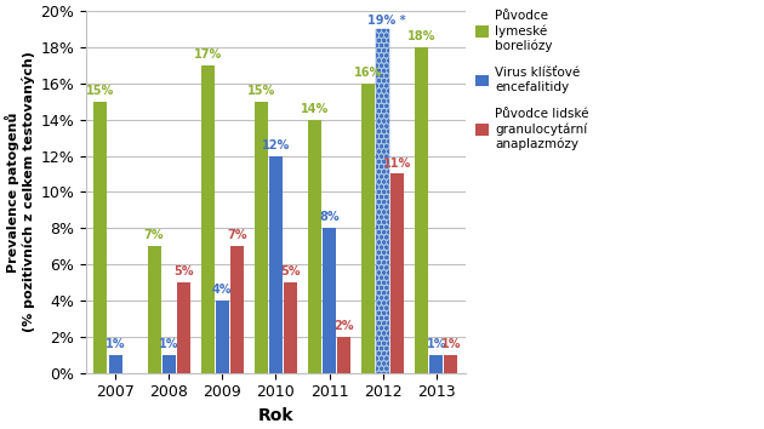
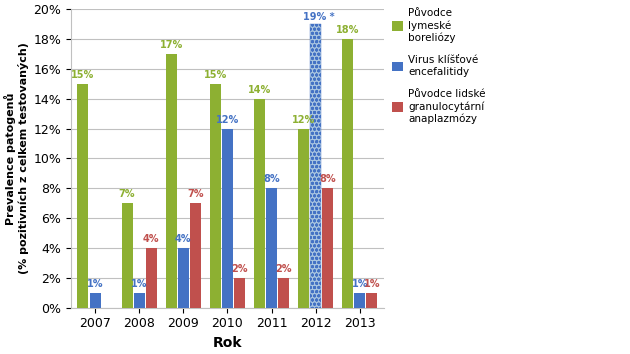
Původce lidské granulocytární anaplazmózy/2008: 5% -> 4%
Původce lidské granulocytární anaplazmózy/2010: 5% -> 2%
Původce lymeské boreliózy/2012: 16% -> 12%
Původce lidské granulocytární anaplazmózy/2012: 11% -> 8%
